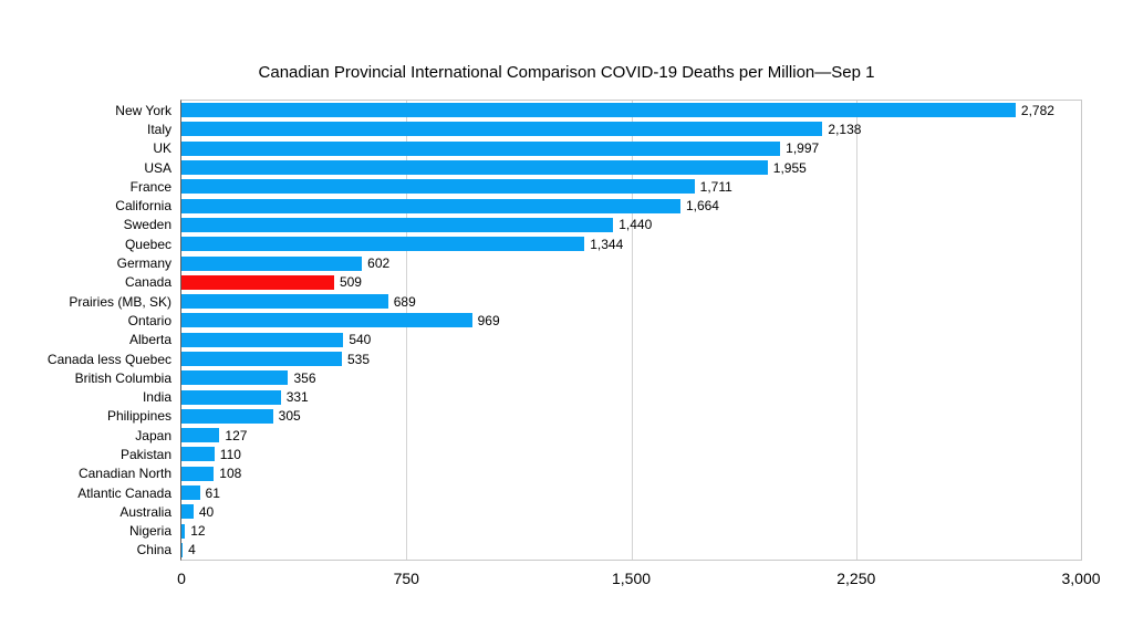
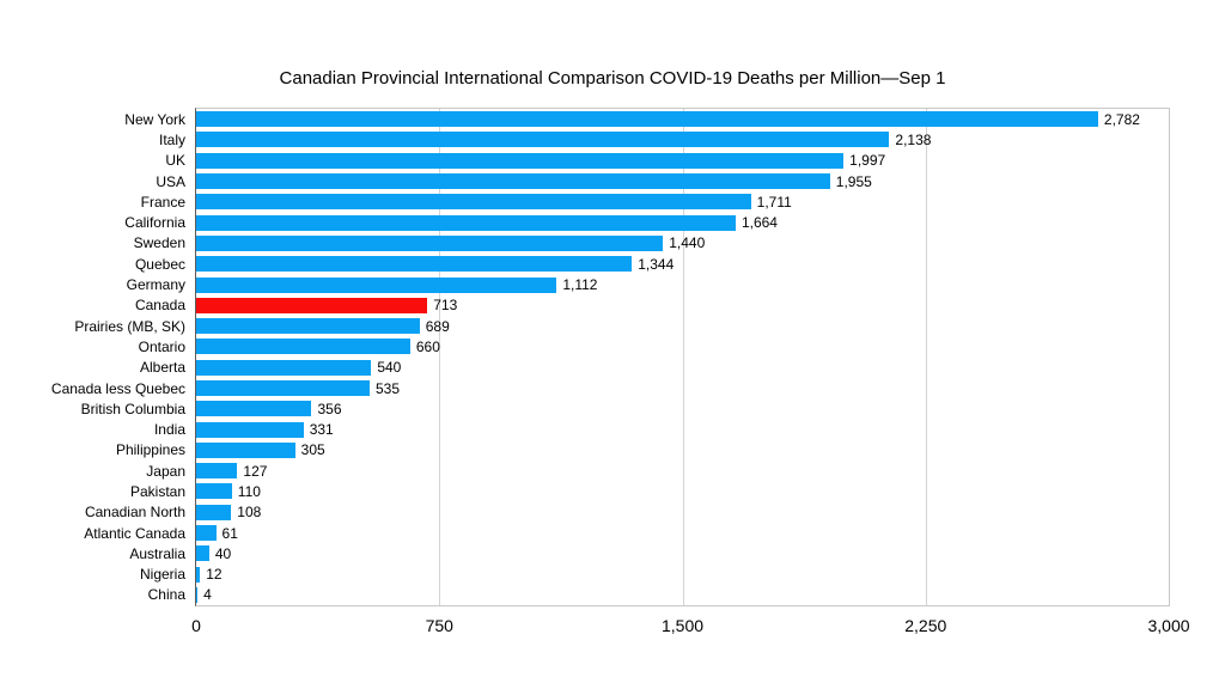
Germany: 602 -> 1,112
Canada: 509 -> 713
Ontario: 969 -> 660
